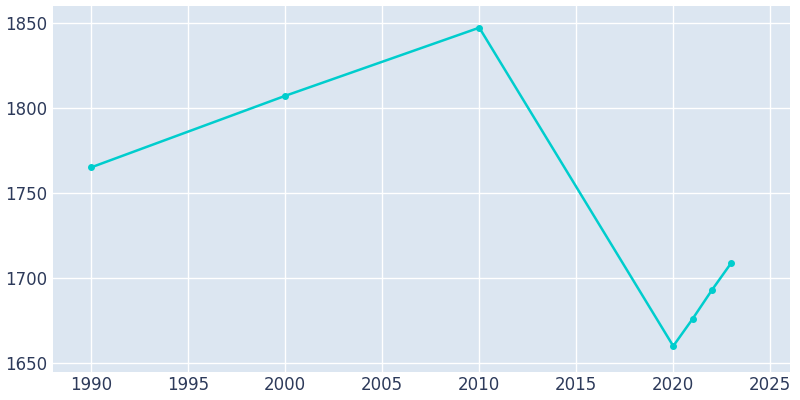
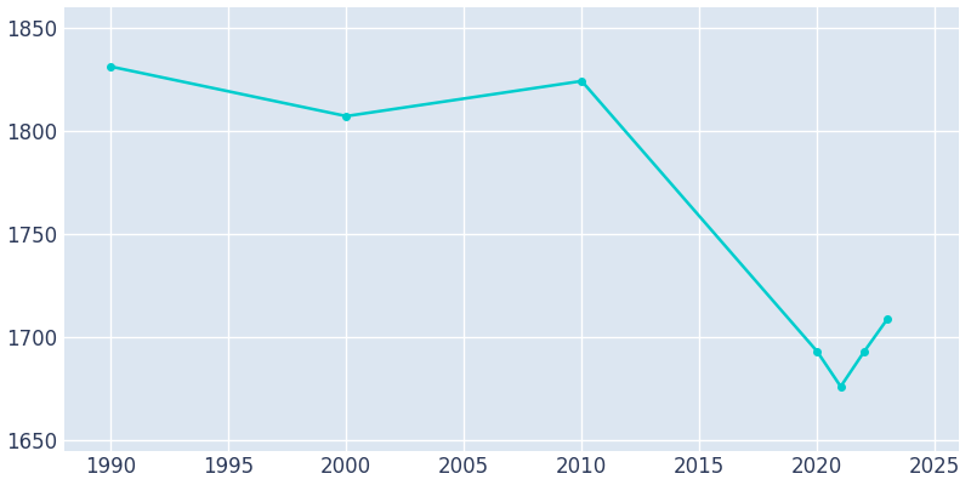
1990: 1765 -> 1831
2010: 1847 -> 1824
2020: 1660 -> 1693
